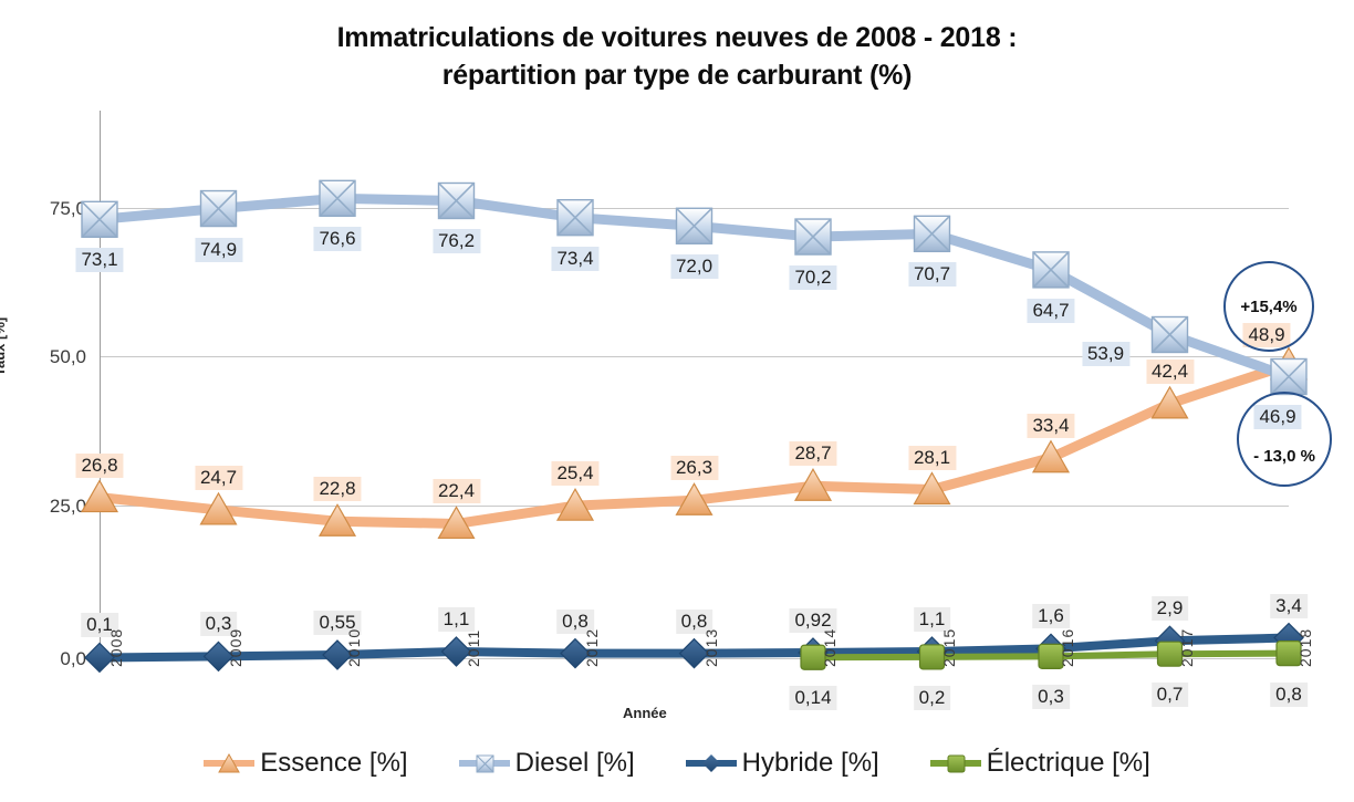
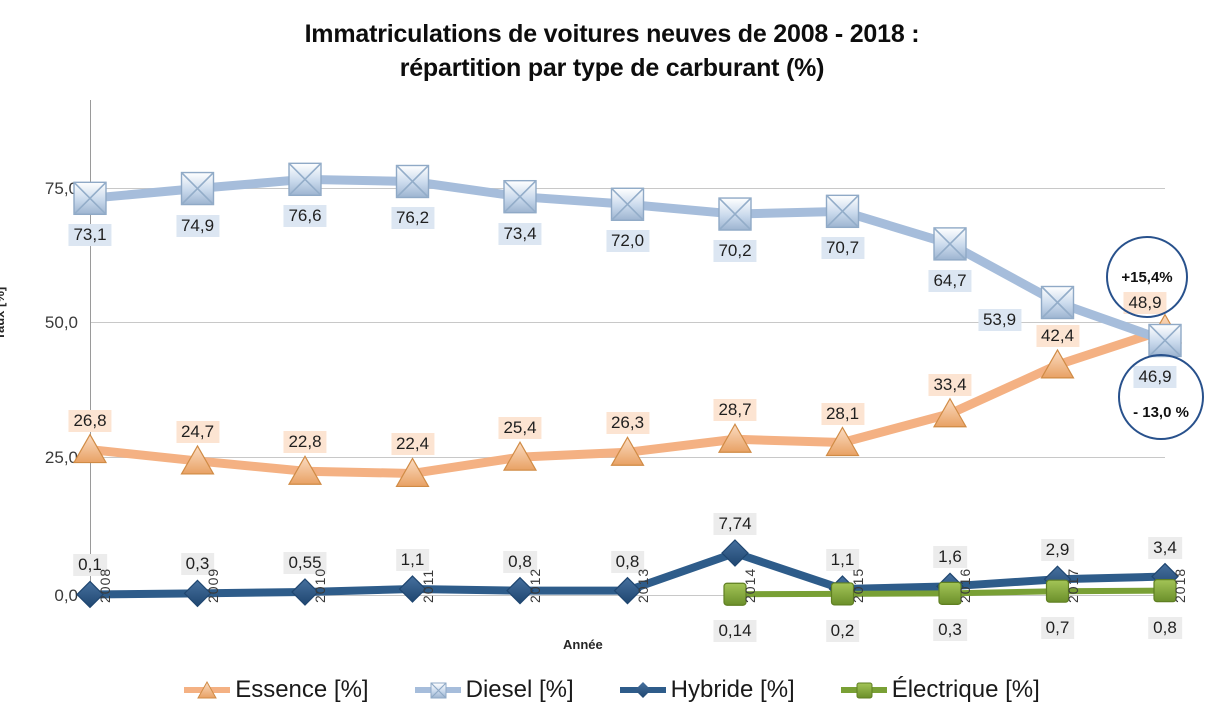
Hybride [%]/2014: 0,92 -> 7,74
